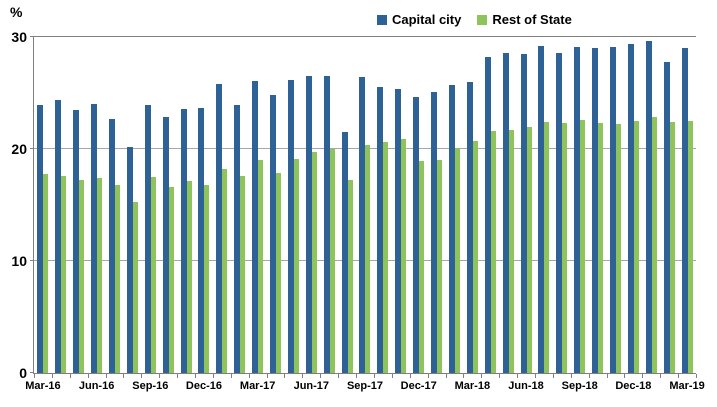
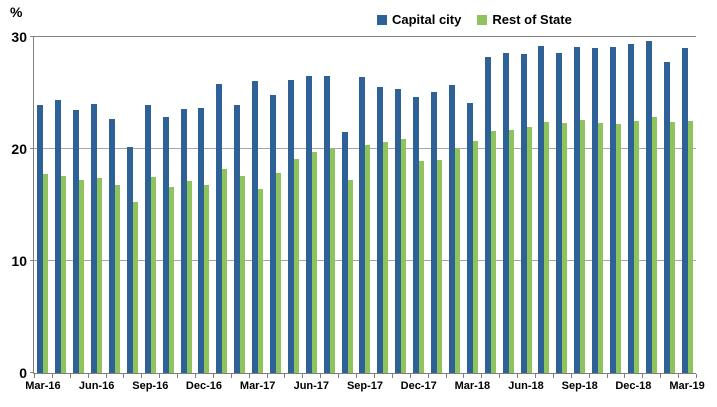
Rest of State/Mar-17: 19.0 -> 16.4
Capital city/Mar-18: 26.0 -> 24.1
